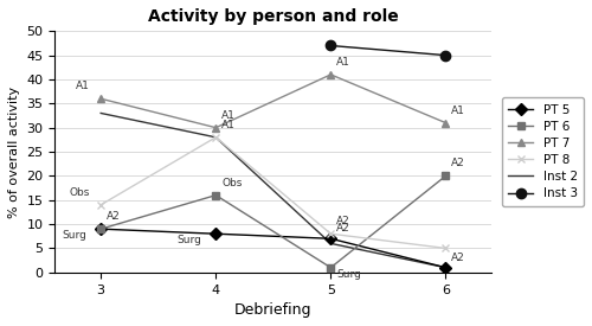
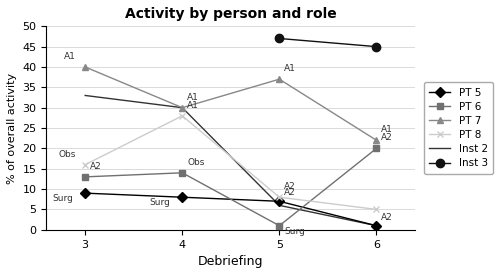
PT 6/3: 9 -> 13
PT 7/3: 36 -> 40
PT 8/3: 14 -> 16
PT 6/4: 16 -> 14
Inst 2/4: 28 -> 30
PT 7/5: 41 -> 37
PT 7/6: 31 -> 22
